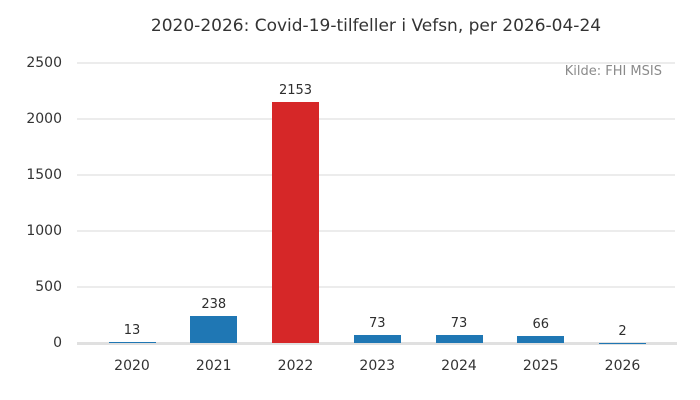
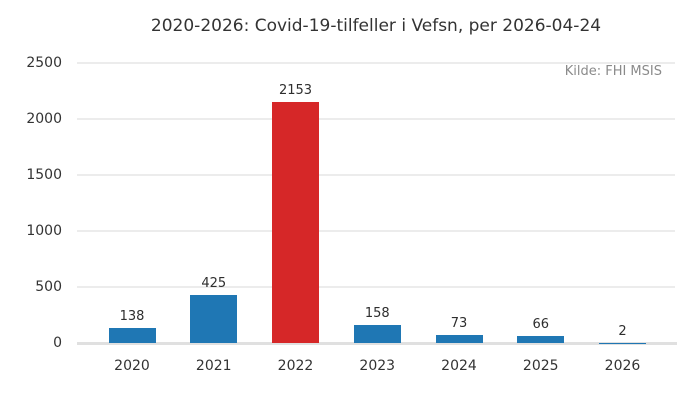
2020: 13 -> 138
2021: 238 -> 425
2023: 73 -> 158
